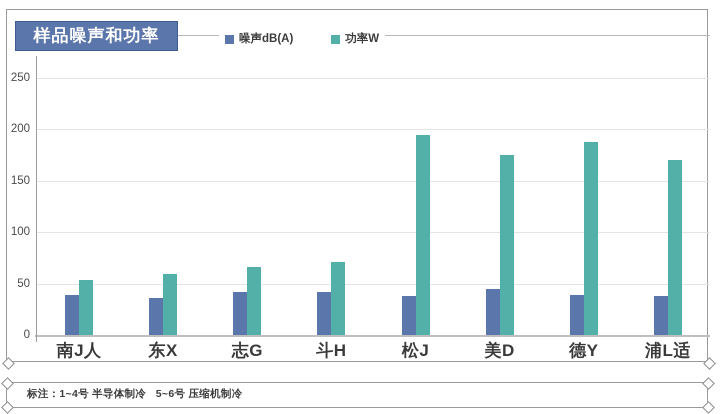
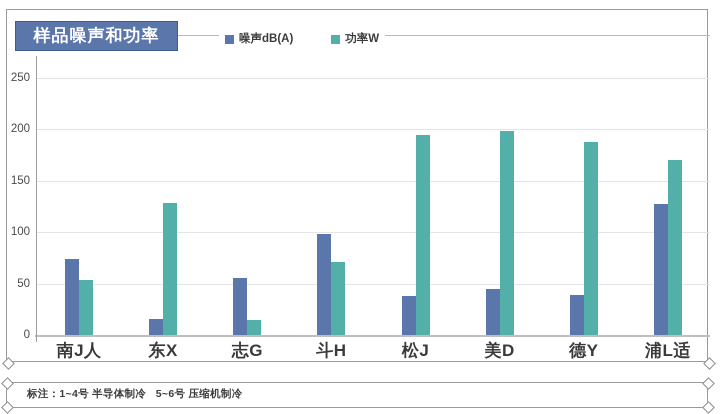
噪声dB(A)/南J人: 39 -> 74
噪声dB(A)/东X: 36 -> 16
功率W/东X: 59 -> 128
噪声dB(A)/志G: 42 -> 55
功率W/志G: 66 -> 15
噪声dB(A)/斗H: 42 -> 98
功率W/美D: 175 -> 198
噪声dB(A)/浦L适: 38 -> 127
